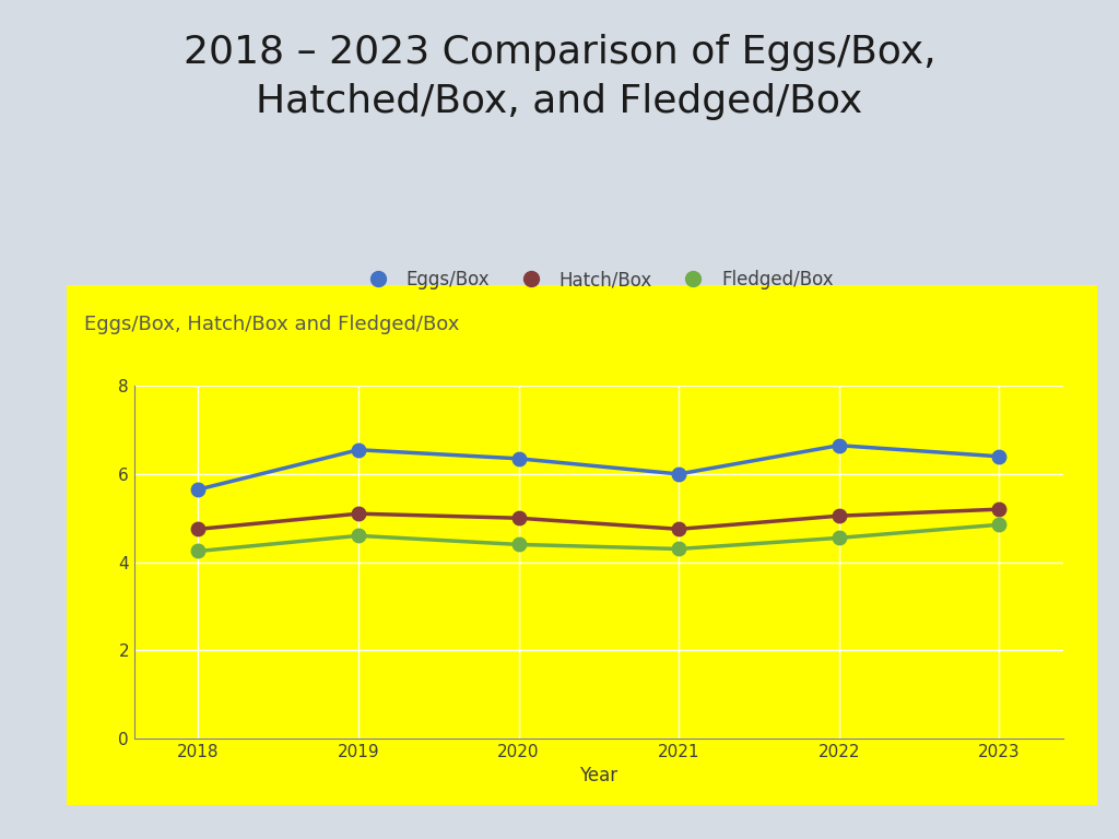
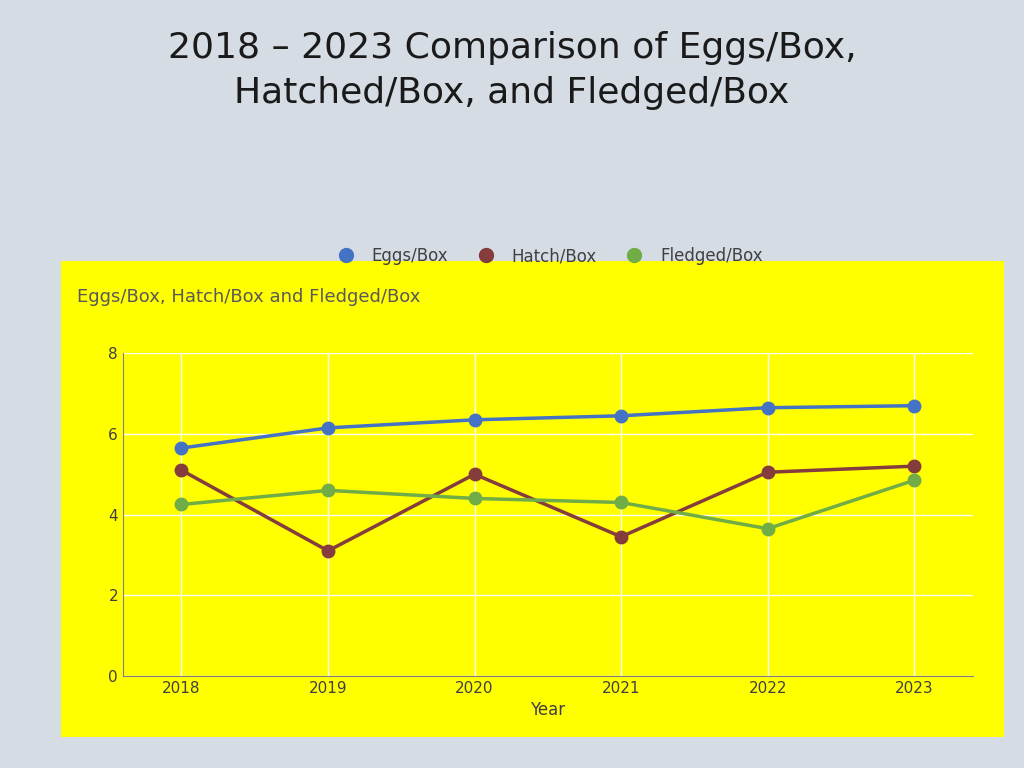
Hatch/Box/2018: 4.75 -> 5.10
Eggs/Box/2019: 6.55 -> 6.15
Hatch/Box/2019: 5.10 -> 3.10
Eggs/Box/2021: 6.00 -> 6.45
Hatch/Box/2021: 4.75 -> 3.45
Fledged/Box/2022: 4.55 -> 3.65
Eggs/Box/2023: 6.40 -> 6.70
